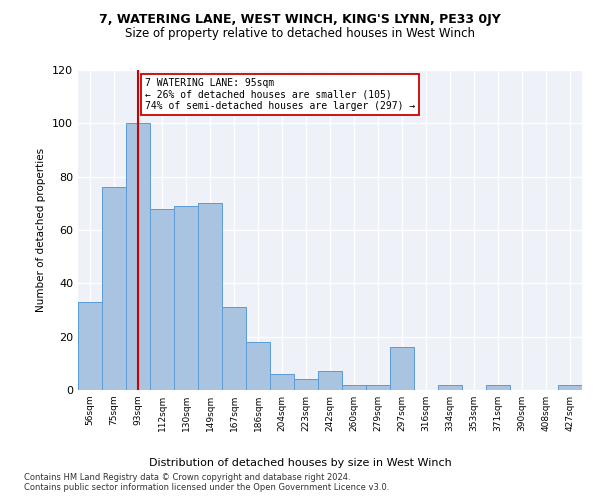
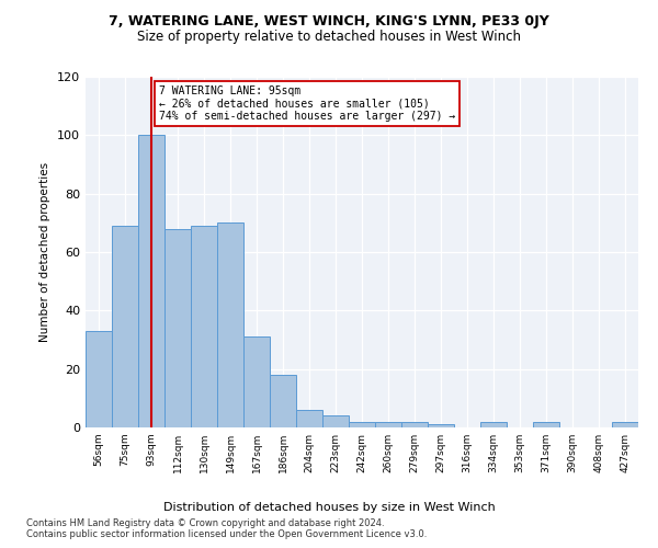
75sqm: 76 -> 69
242sqm: 7 -> 2
297sqm: 16 -> 1
